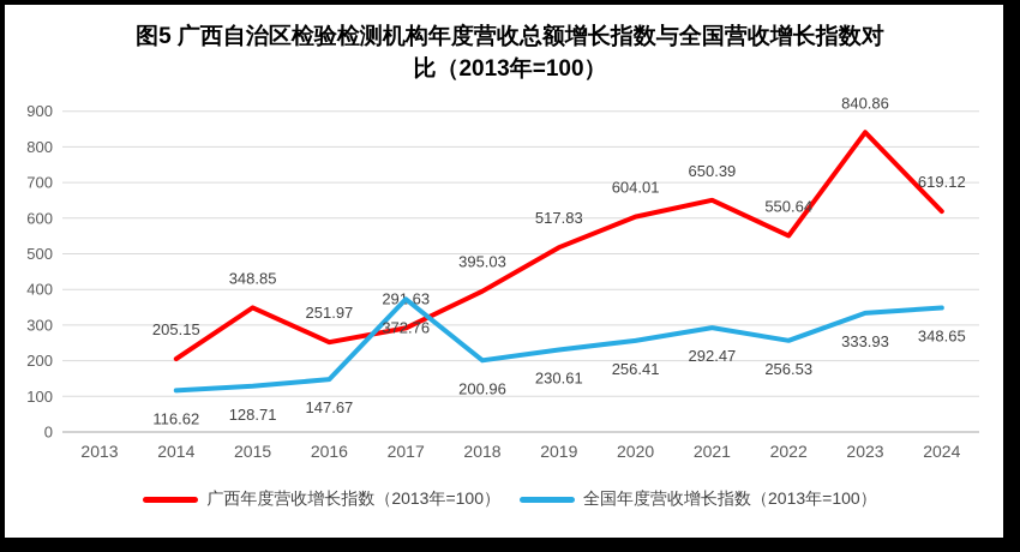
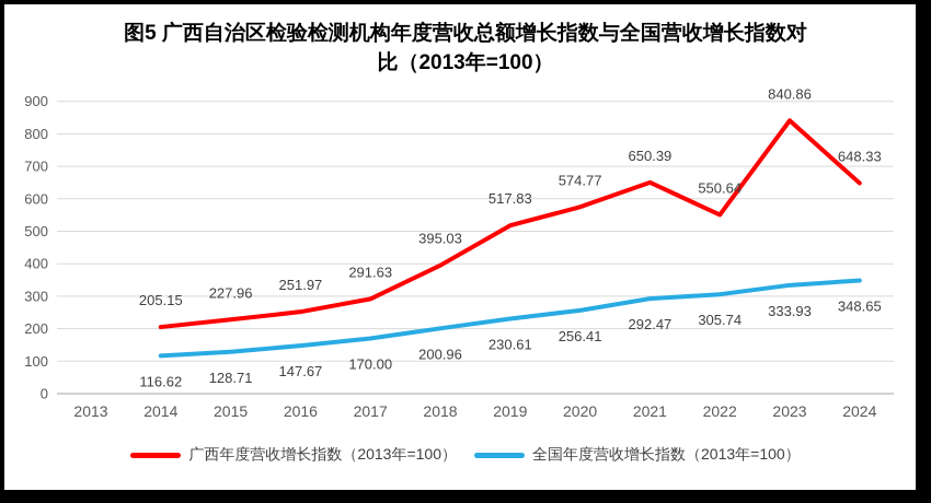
广西年度营收增长指数（2013年=100）/2015: 348.85 -> 227.96
全国年度营收增长指数（2013年=100）/2017: 372.76 -> 170.00
广西年度营收增长指数（2013年=100）/2020: 604.01 -> 574.77
全国年度营收增长指数（2013年=100）/2022: 256.53 -> 305.74
广西年度营收增长指数（2013年=100）/2024: 619.12 -> 648.33
